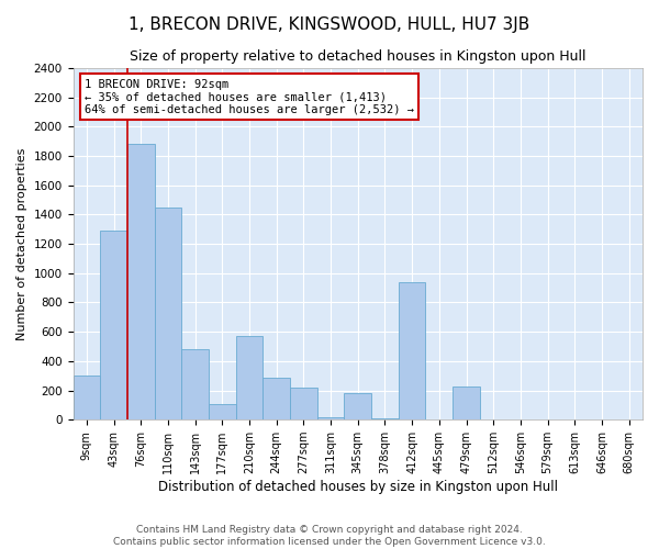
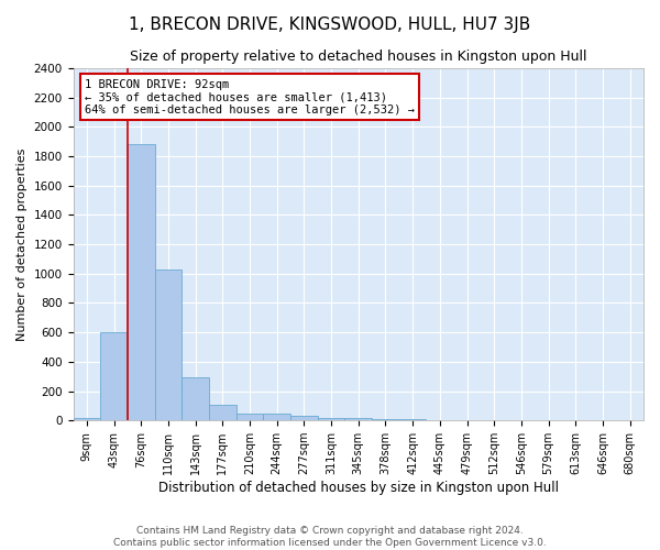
9sqm: 300 -> 20
43sqm: 1290 -> 600
110sqm: 1450 -> 1030
143sqm: 480 -> 300
210sqm: 570 -> 50
244sqm: 290 -> 40
277sqm: 220 -> 30
345sqm: 180 -> 20
412sqm: 940 -> 10
479sqm: 230 -> 0
